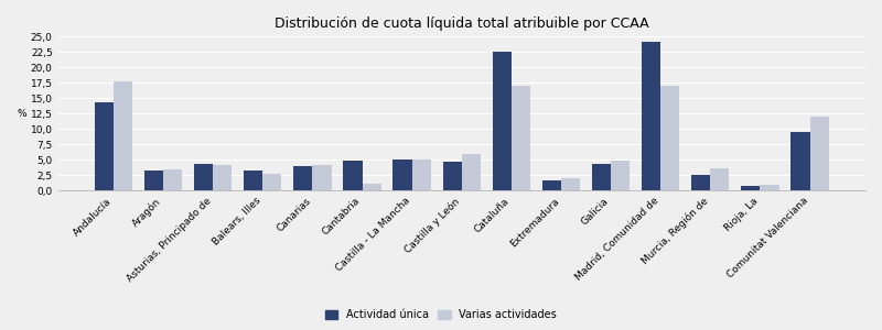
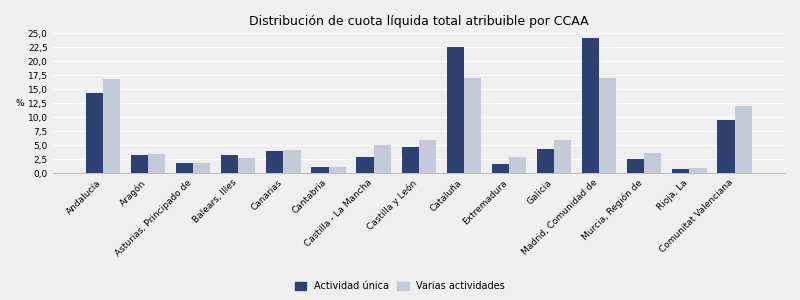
Varias actividades/Andalucía: 17,8 -> 16,8
Actividad única/Asturias, Principado de: 4,4 -> 1,9
Varias actividades/Asturias, Principado de: 4,2 -> 1,9
Actividad única/Cantabria: 4,8 -> 1,2
Actividad única/Castilla - La Mancha: 5,0 -> 2,9
Varias actividades/Extremadura: 2,0 -> 2,9
Varias actividades/Galicia: 4,8 -> 6,0
